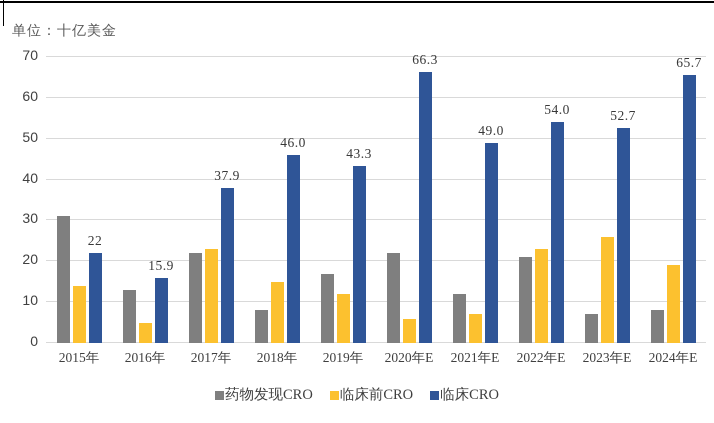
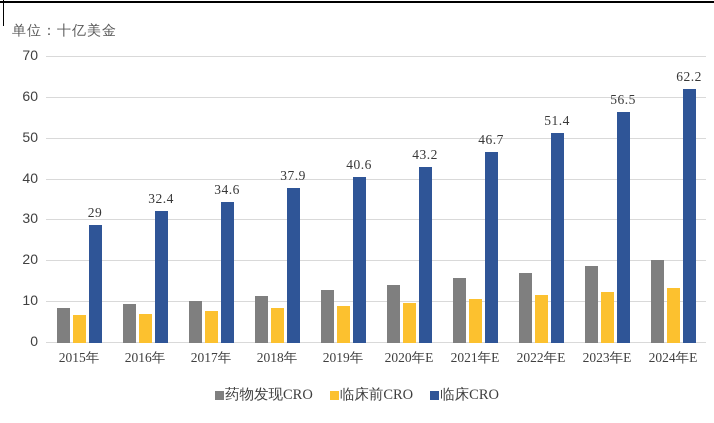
药物发现CRO/2015年: 31 -> 9
临床前CRO/2015年: 14 -> 7
临床CRO/2015年: 22 -> 29
药物发现CRO/2016年: 13 -> 10
临床前CRO/2016年: 5 -> 7
临床CRO/2016年: 15.9 -> 32.4
药物发现CRO/2017年: 22 -> 10
临床前CRO/2017年: 23 -> 8
临床CRO/2017年: 37.9 -> 34.6
药物发现CRO/2018年: 8 -> 12
临床前CRO/2018年: 15 -> 8
临床CRO/2018年: 46.0 -> 37.9
药物发现CRO/2019年: 17 -> 13
临床前CRO/2019年: 12 -> 9
临床CRO/2019年: 43.3 -> 40.6
药物发现CRO/2020年E: 22 -> 14
临床前CRO/2020年E: 6 -> 10
临床CRO/2020年E: 66.3 -> 43.2
药物发现CRO/2021年E: 12 -> 16
临床前CRO/2021年E: 7 -> 11
临床CRO/2021年E: 49.0 -> 46.7
药物发现CRO/2022年E: 21 -> 17
临床前CRO/2022年E: 23 -> 12
临床CRO/2022年E: 54.0 -> 51.4
药物发现CRO/2023年E: 7 -> 19
临床前CRO/2023年E: 26 -> 12
临床CRO/2023年E: 52.7 -> 56.5
药物发现CRO/2024年E: 8 -> 20
临床前CRO/2024年E: 19 -> 13
临床CRO/2024年E: 65.7 -> 62.2
